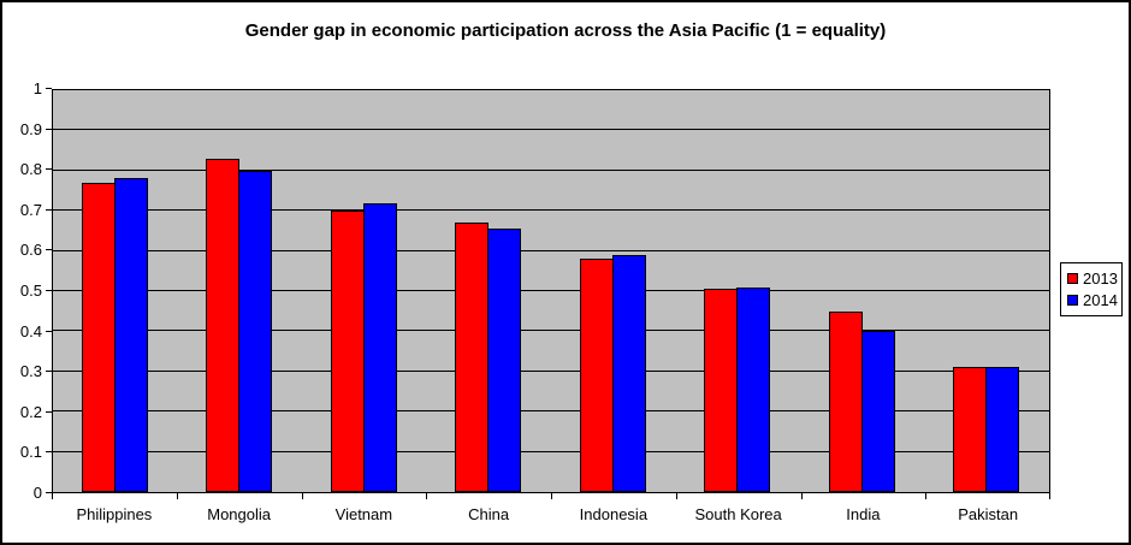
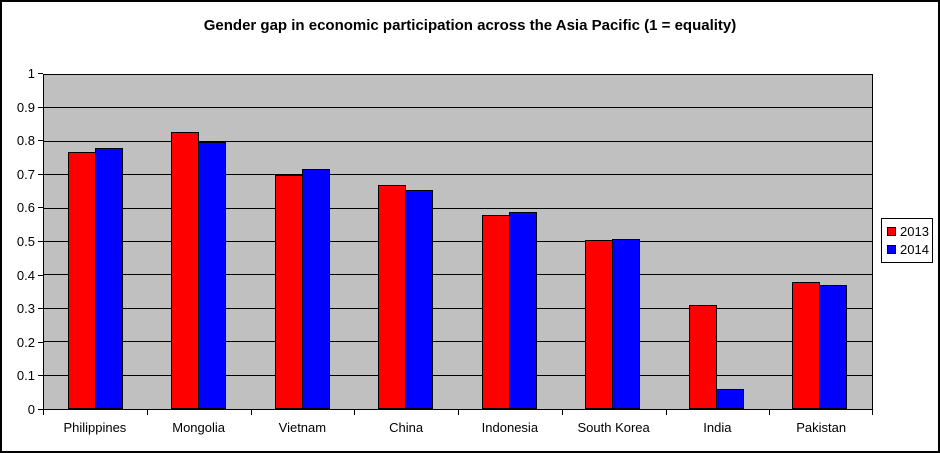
2013/India: 0.45 -> 0.31
2014/India: 0.40 -> 0.06
2013/Pakistan: 0.31 -> 0.38
2014/Pakistan: 0.31 -> 0.37
